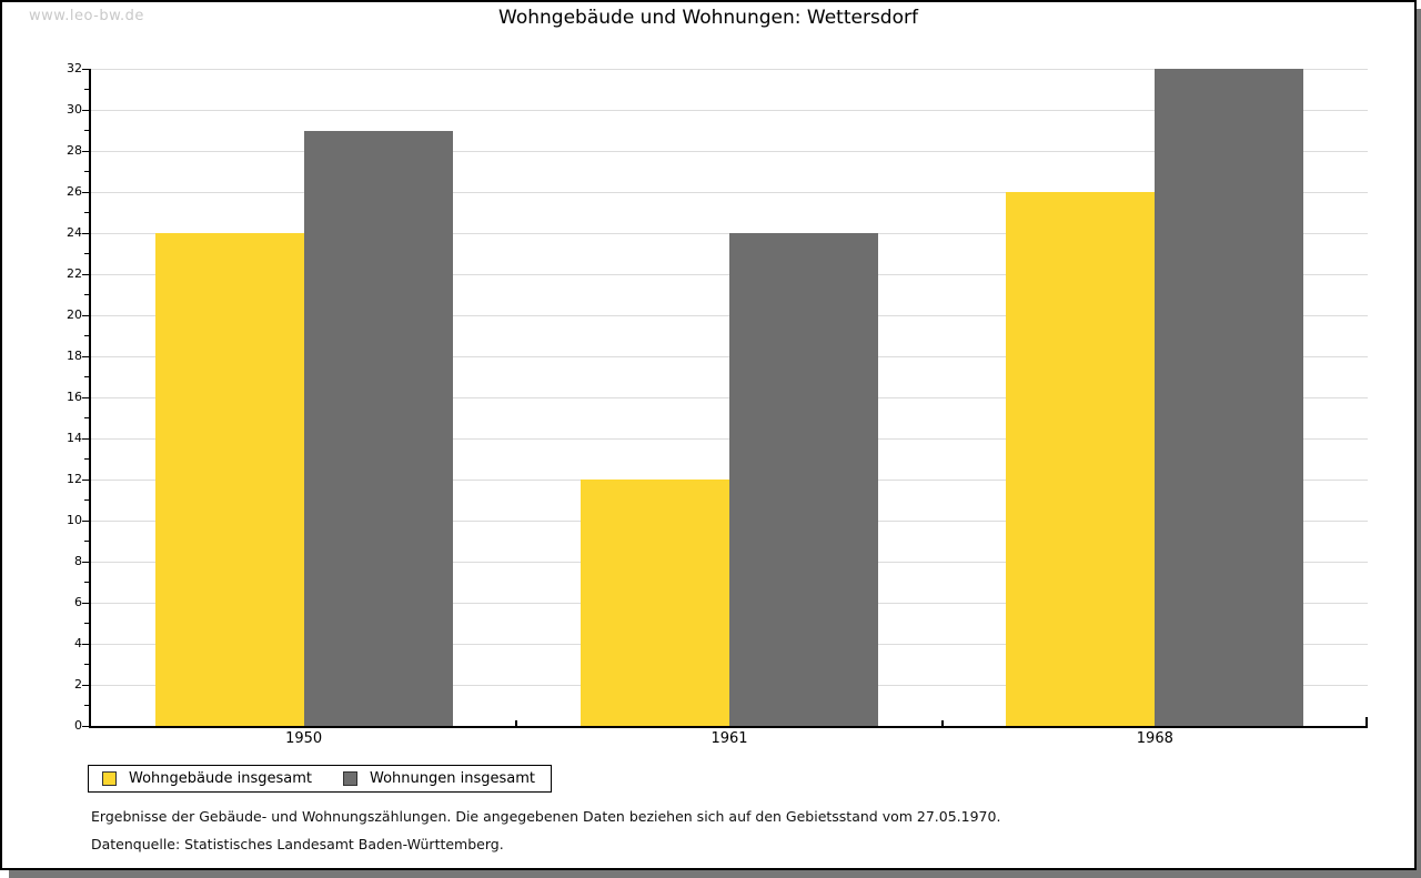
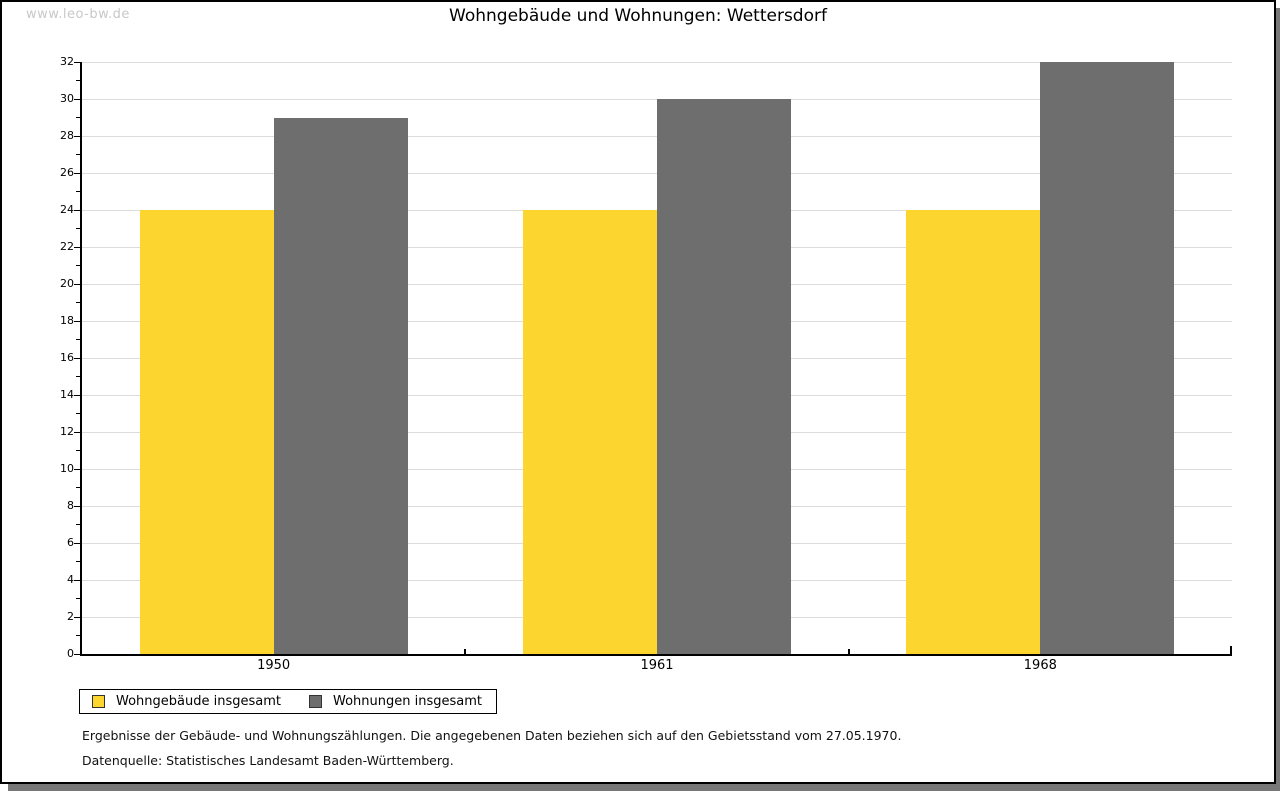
Wohngebäude insgesamt/1961: 12 -> 24
Wohnungen insgesamt/1961: 24 -> 30
Wohngebäude insgesamt/1968: 26 -> 24
